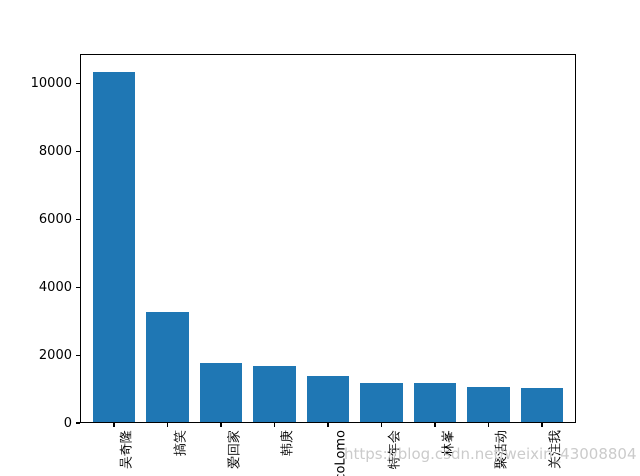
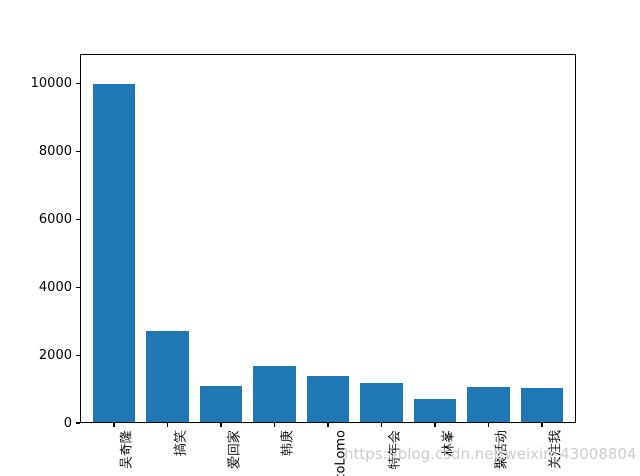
吴奇隆: 10300 -> 10000
搞笑: 3300 -> 2700
爱回家: 1800 -> 1100
林峯: 1200 -> 700
